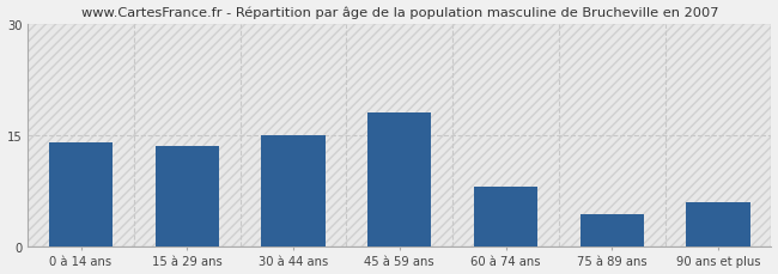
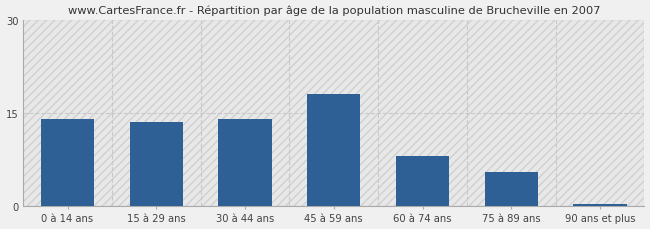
30 à 44 ans: 15.0 -> 14.0
75 à 89 ans: 4.4 -> 5.5
90 ans et plus: 6.0 -> 0.3
